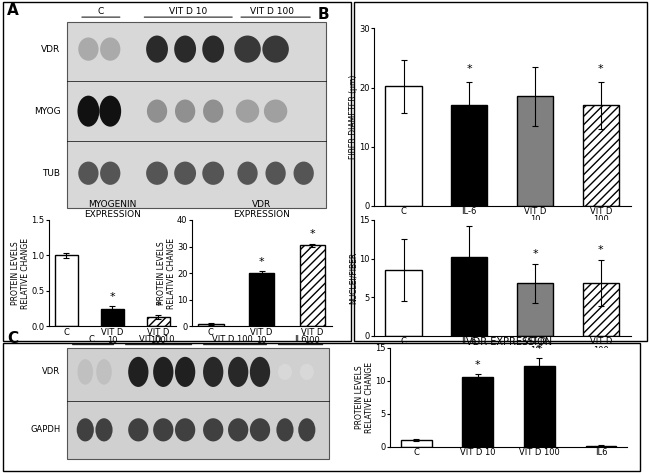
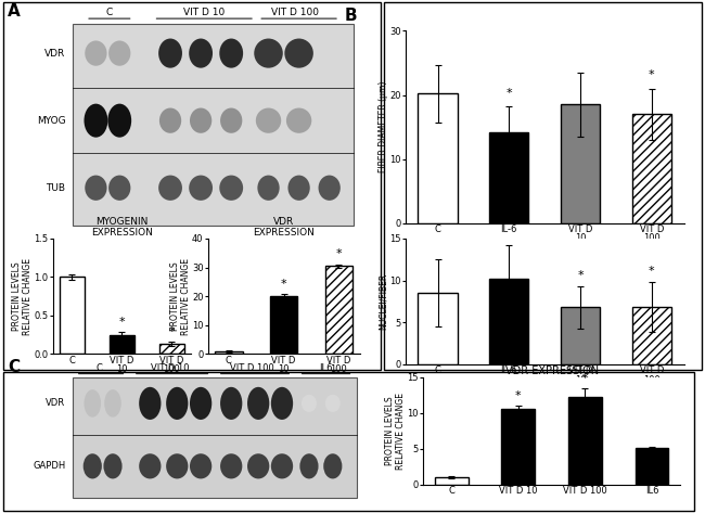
IL-6: 17.0 -> 14.2
IL6: 0.2 -> 5.2
